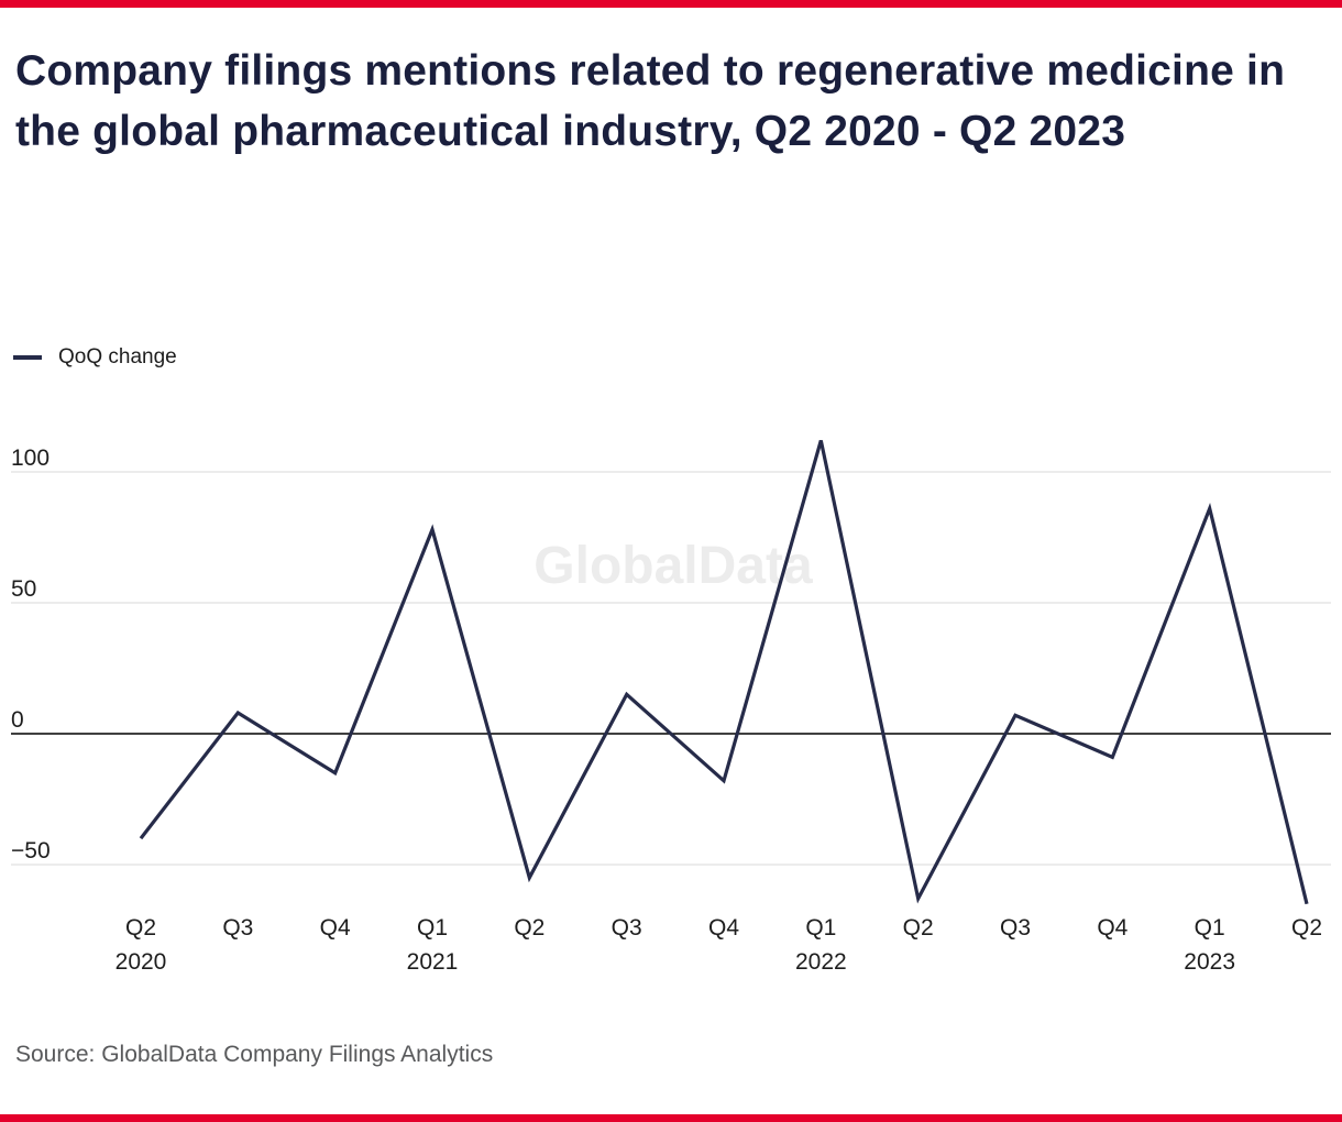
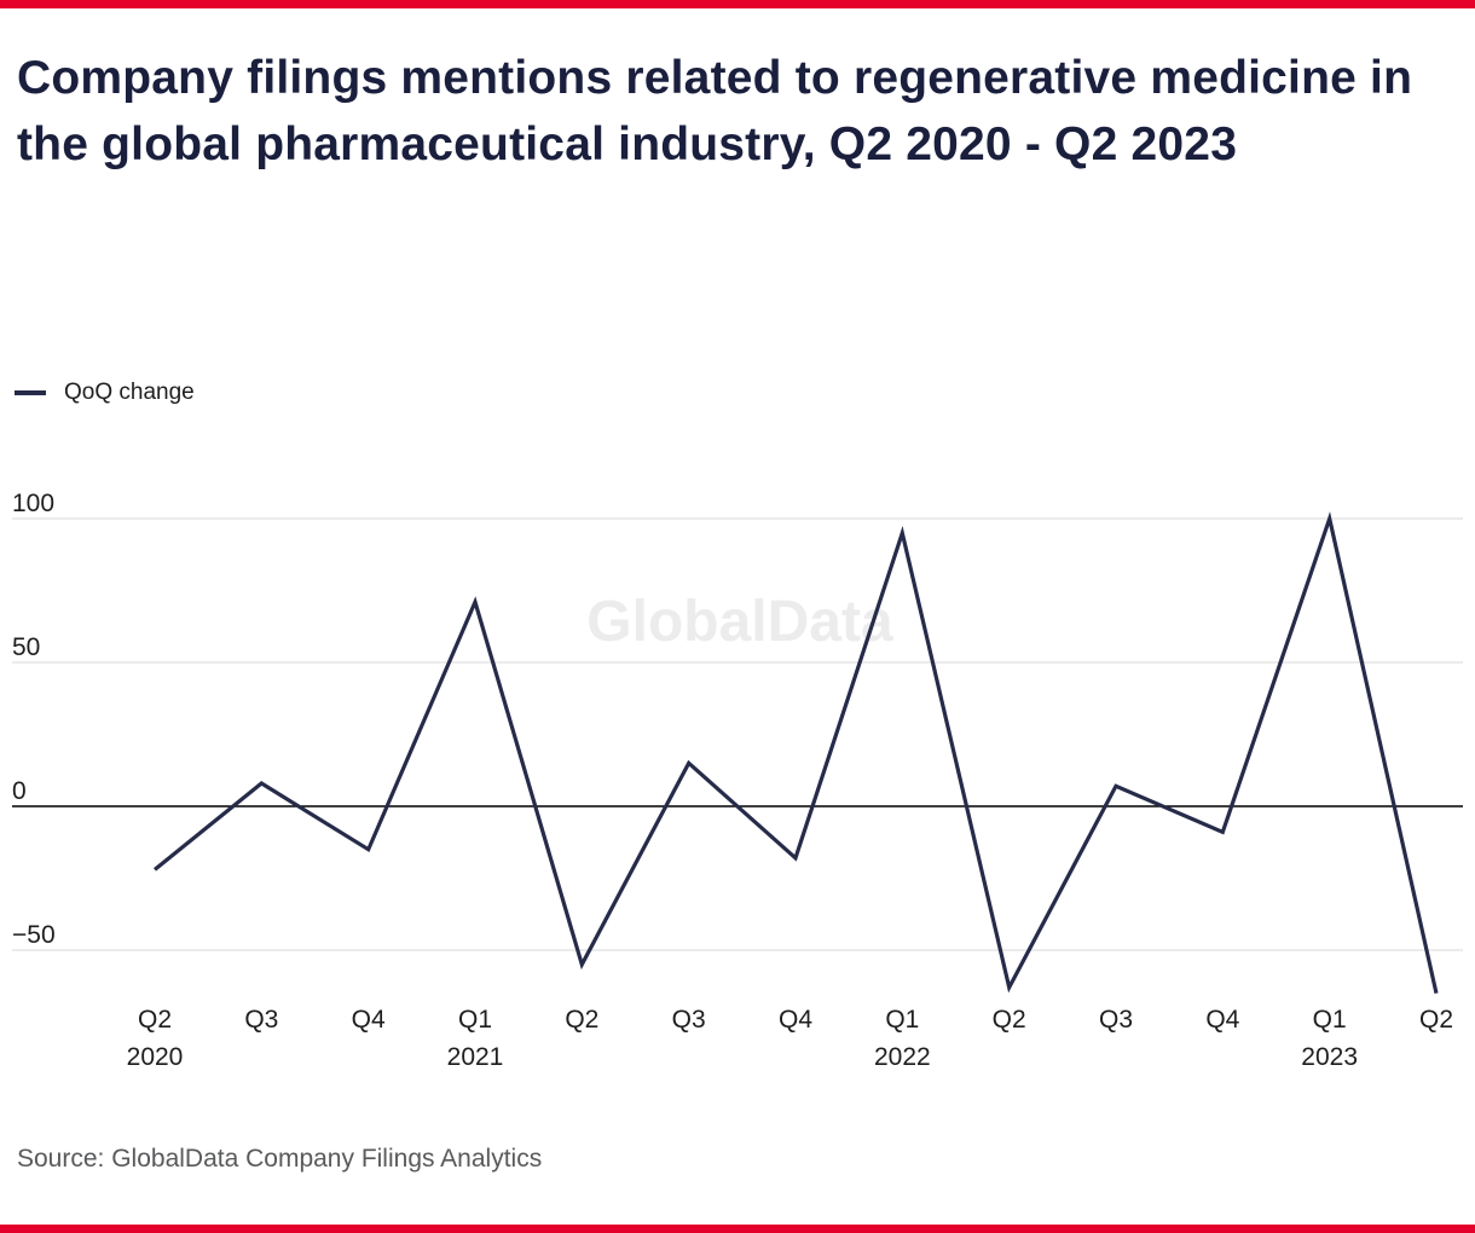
Q2 2020: -40 -> -22
Q1 2021: 78 -> 71
Q1 2022: 112 -> 95
Q1 2023: 86 -> 100
